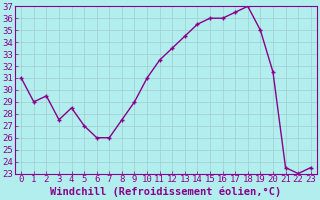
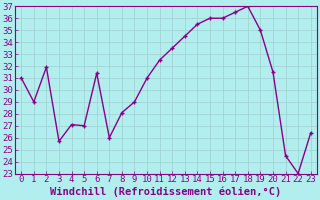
2: 29.5 -> 31.9
3: 27.5 -> 25.7
4: 28.5 -> 27.1
6: 26.0 -> 31.4
8: 27.5 -> 28.1
21: 23.5 -> 24.5
23: 23.5 -> 26.4
